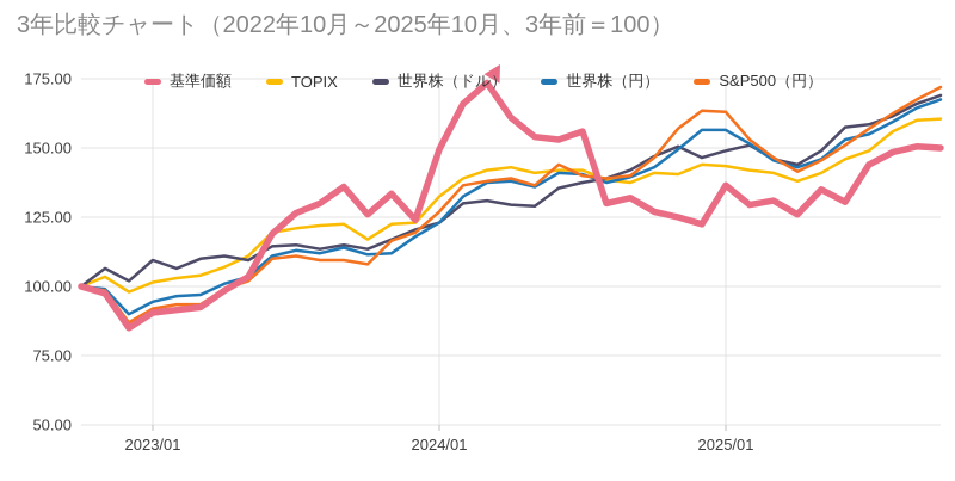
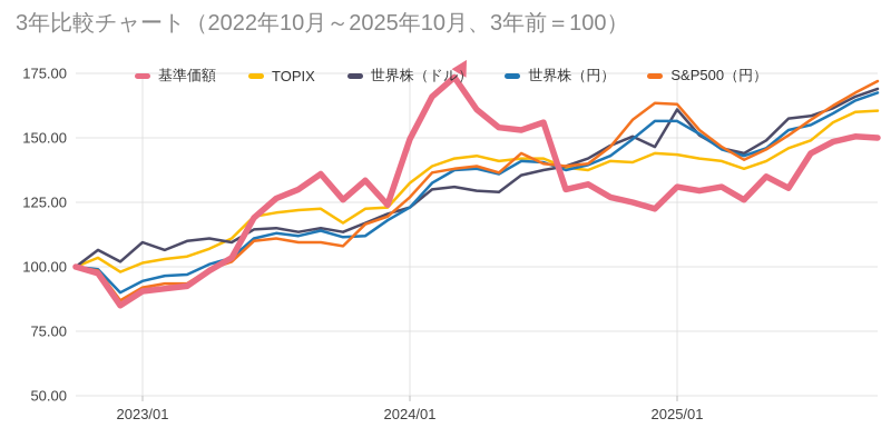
基準価額/2025/01: 136 -> 131
世界株（ドル）/2025/01: 149 -> 161
